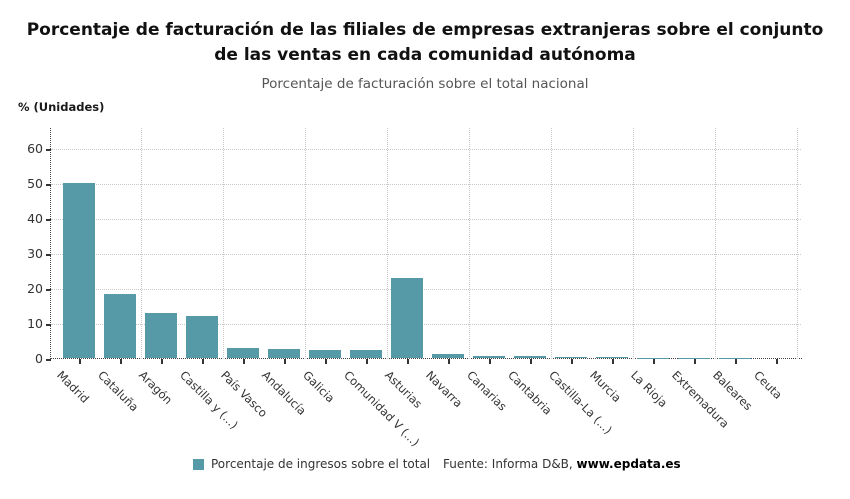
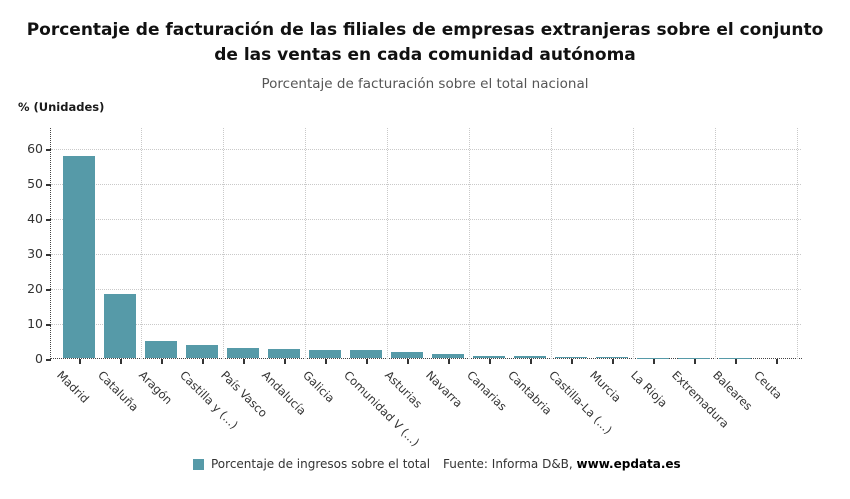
Madrid: 50 -> 58
Aragón: 13 -> 5
Castilla y (...): 12 -> 4
Asturias: 23 -> 2
